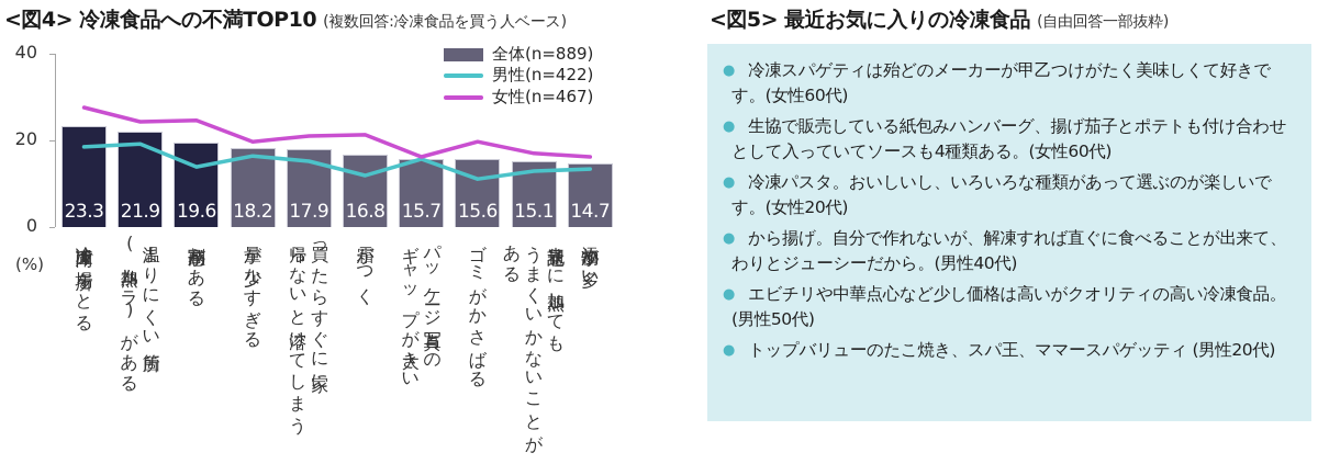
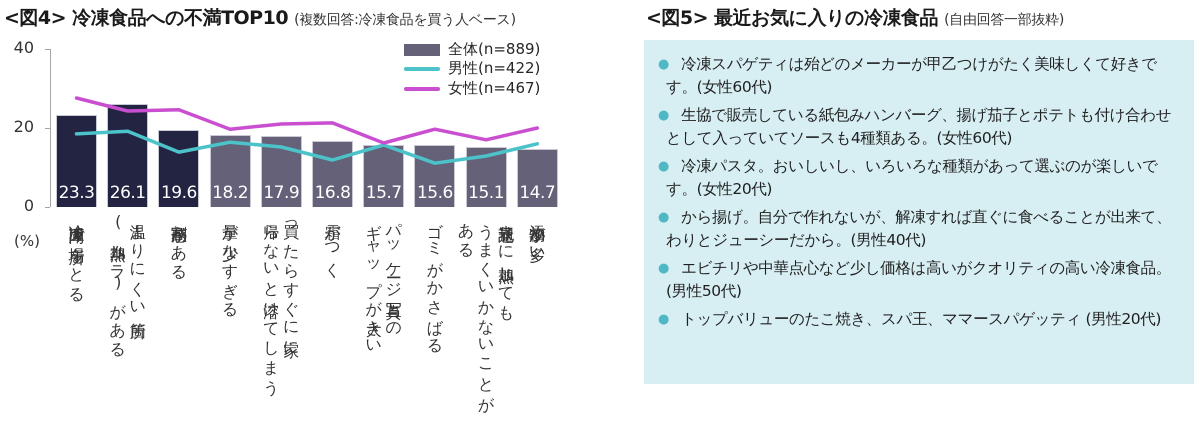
全体(n=889)/温まりにくい箇所(加熱ムラ)がある: 21.9 -> 26.1
男性(n=422)/添加物が多い: 13 -> 16
女性(n=467)/添加物が多い: 16 -> 20
